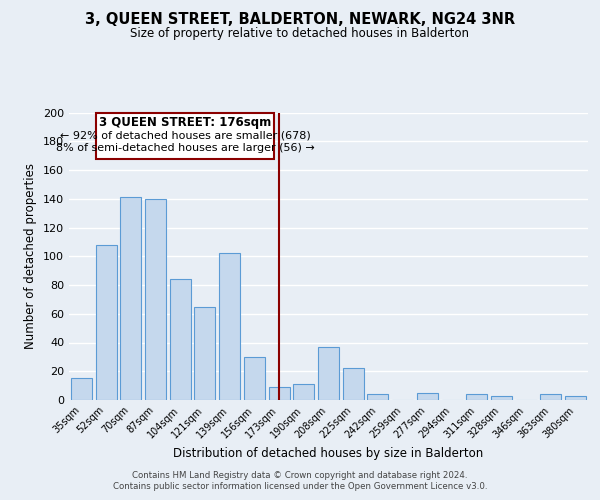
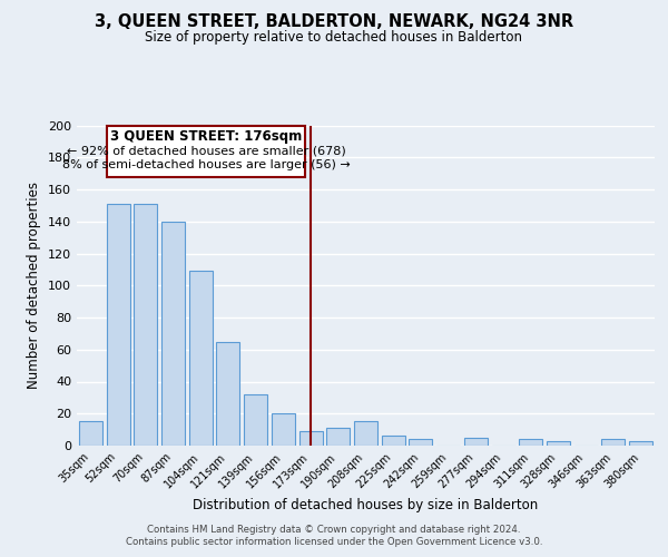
52sqm: 108 -> 151
70sqm: 141 -> 151
104sqm: 84 -> 109
139sqm: 102 -> 32
156sqm: 30 -> 20
208sqm: 37 -> 15
225sqm: 22 -> 6
